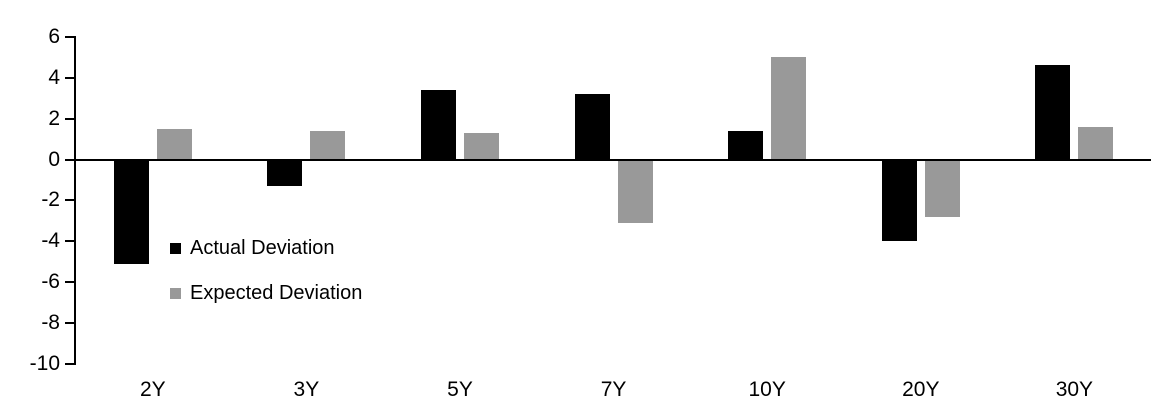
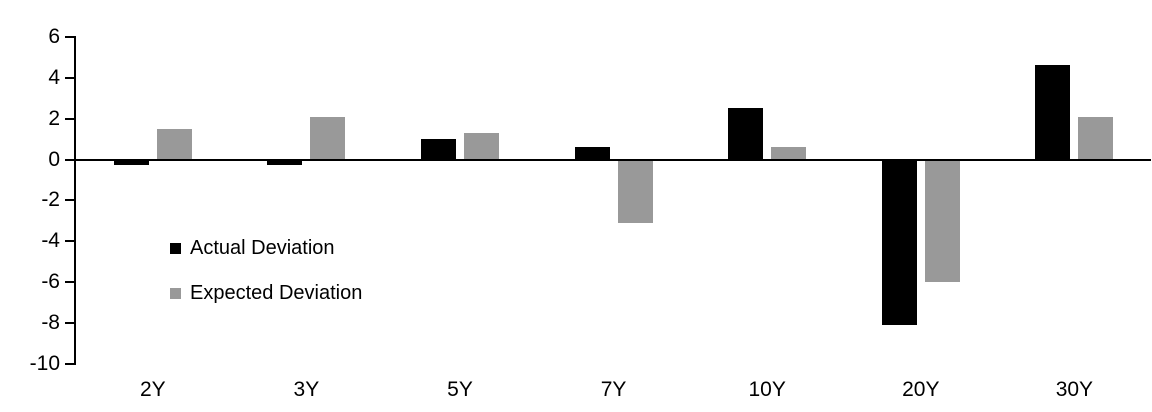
Actual Deviation/2Y: -5.1 -> -0.2
Actual Deviation/3Y: -1.3 -> -0.2
Expected Deviation/3Y: 1.4 -> 2.1
Actual Deviation/5Y: 3.4 -> 1.0
Actual Deviation/7Y: 3.2 -> 0.6
Actual Deviation/10Y: 1.4 -> 2.5
Expected Deviation/10Y: 5.0 -> 0.6
Actual Deviation/20Y: -4.0 -> -8.1
Expected Deviation/20Y: -2.8 -> -6.0
Expected Deviation/30Y: 1.6 -> 2.1
